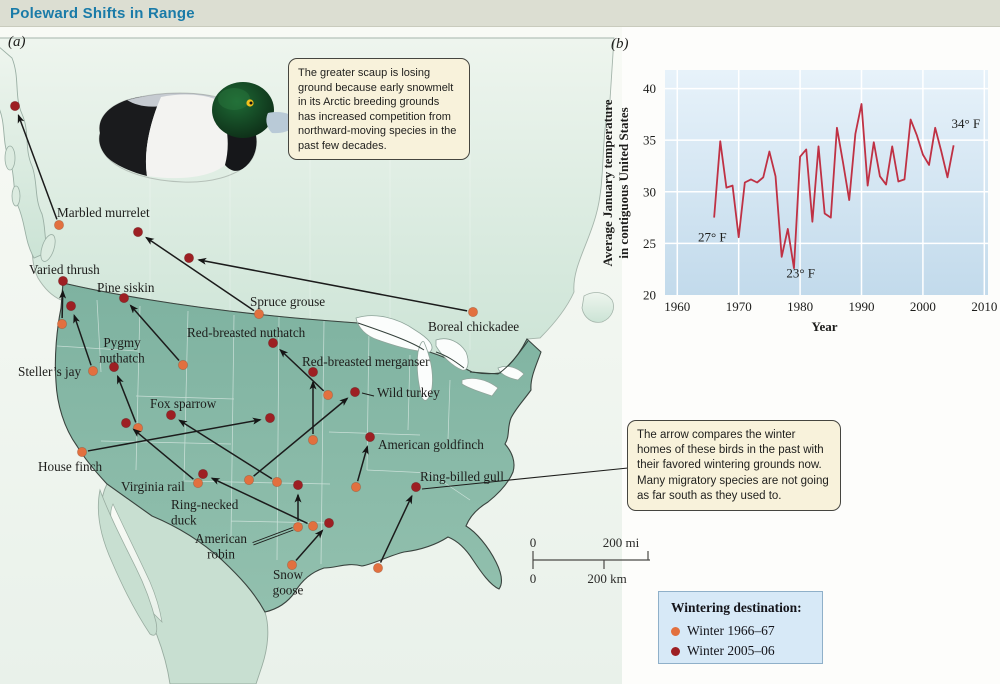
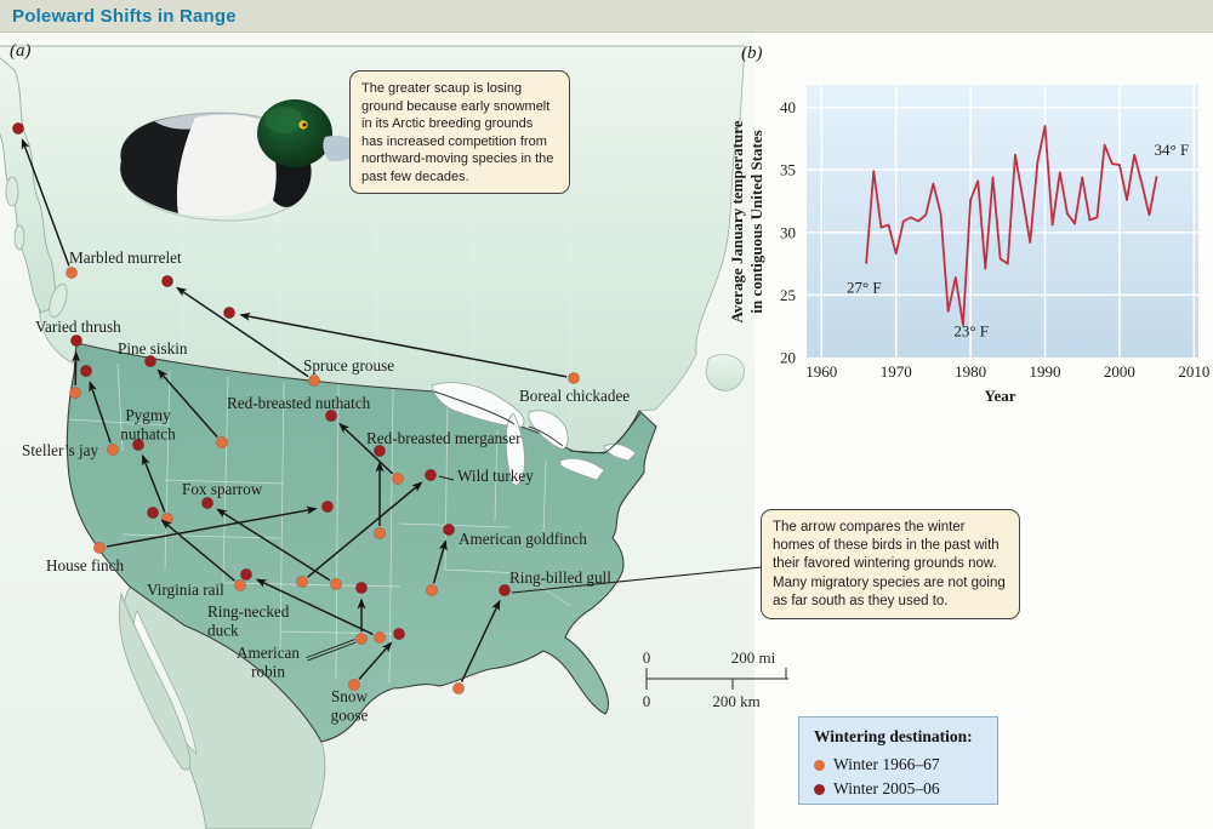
1970: 25.6 -> 28.3
1980: 33.4 -> 32.6
2000: 33.6 -> 35.4
